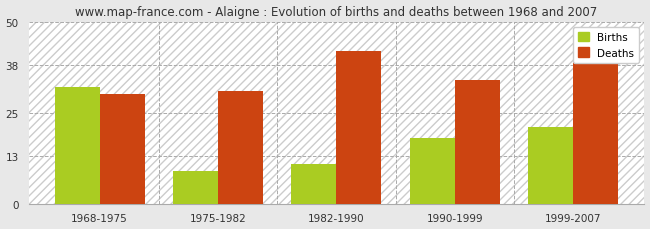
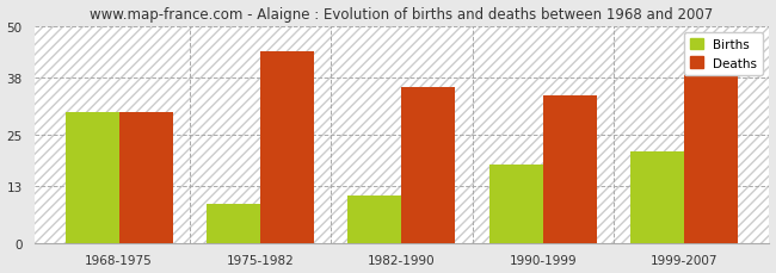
Births/1968-1975: 32 -> 30
Deaths/1975-1982: 31 -> 44
Deaths/1982-1990: 42 -> 36
